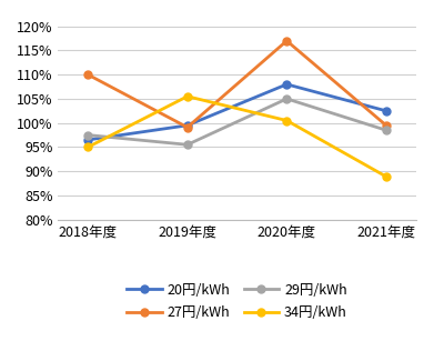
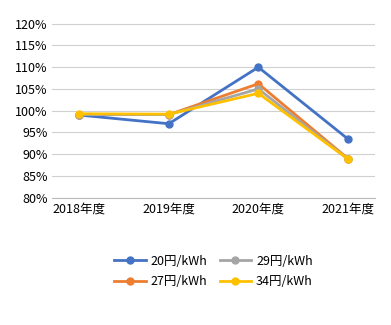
20円/kWh/2018年度: 96.5% -> 99.0%
27円/kWh/2018年度: 110.0% -> 99.1%
29円/kWh/2018年度: 97.5% -> 99.1%
34円/kWh/2018年度: 95.0% -> 99.3%
20円/kWh/2019年度: 99.5% -> 97.0%
29円/kWh/2019年度: 95.5% -> 99.1%
34円/kWh/2019年度: 105.5% -> 99.2%
20円/kWh/2020年度: 108.0% -> 110.0%
27円/kWh/2020年度: 117.0% -> 106.2%
34円/kWh/2020年度: 100.5% -> 104.0%
20円/kWh/2021年度: 102.5% -> 93.5%
27円/kWh/2021年度: 99.5% -> 89.0%
29円/kWh/2021年度: 98.5% -> 88.9%
